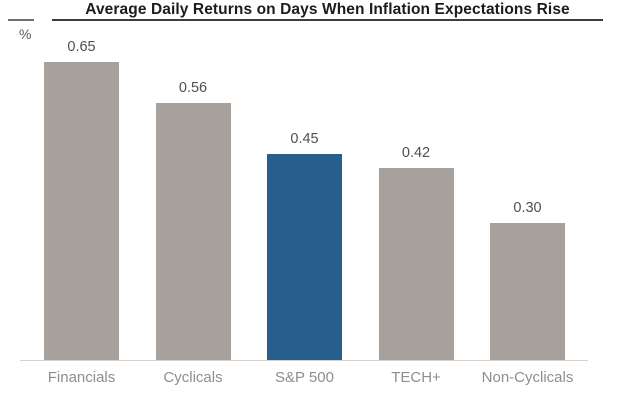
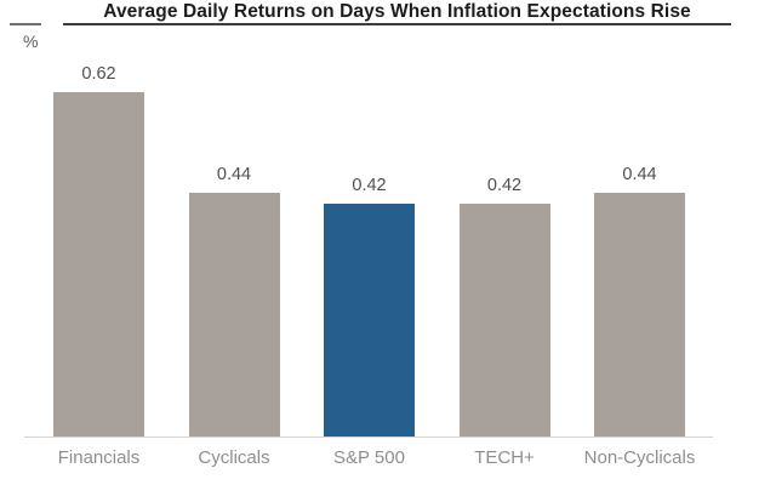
Financials: 0.65 -> 0.62
Cyclicals: 0.56 -> 0.44
S&P 500: 0.45 -> 0.42
Non-Cyclicals: 0.30 -> 0.44
